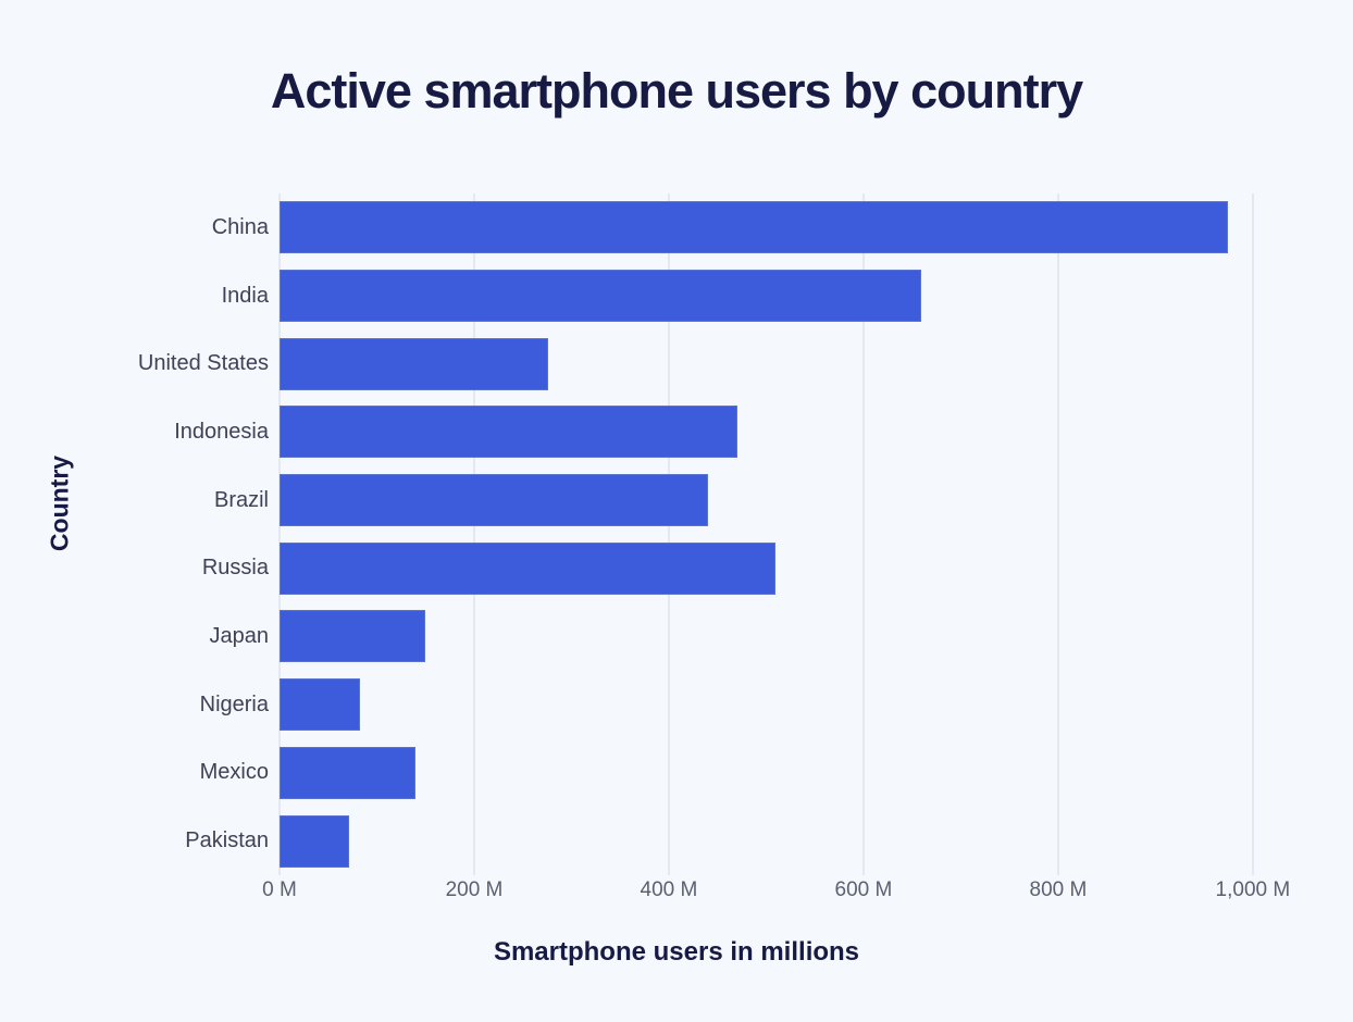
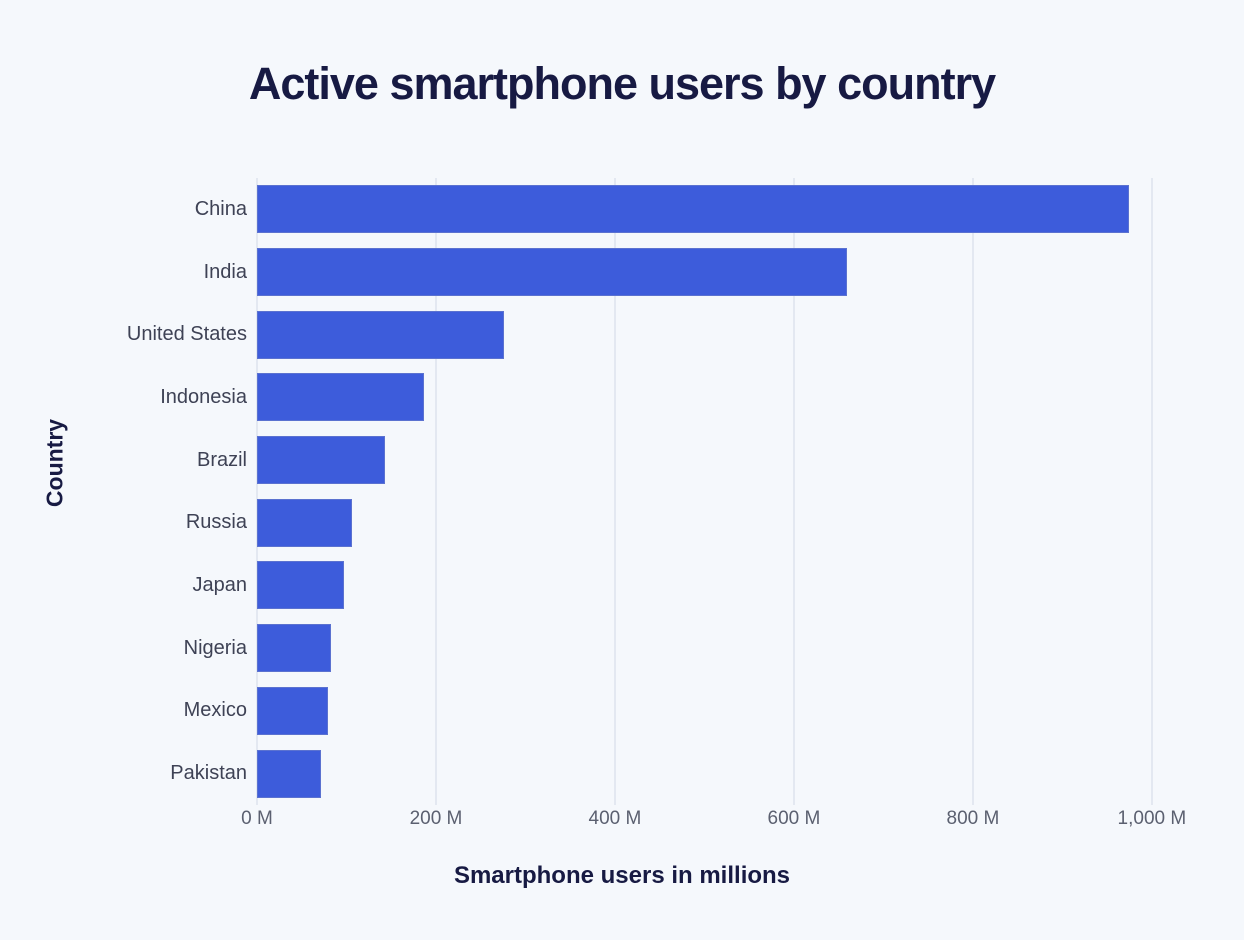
Indonesia: 470M -> 190M
Brazil: 440M -> 140M
Russia: 510M -> 110M
Japan: 150M -> 100M
Mexico: 140M -> 80M
